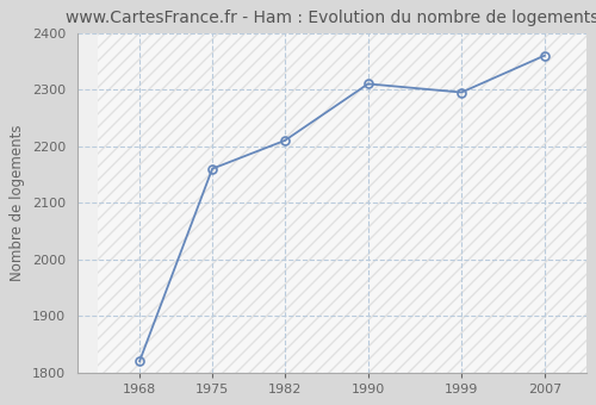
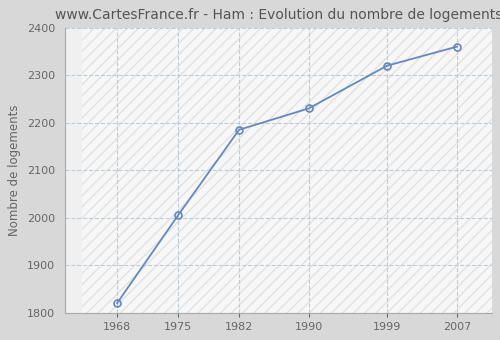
1975: 2160 -> 2005
1982: 2210 -> 2185
1990: 2310 -> 2230
1999: 2295 -> 2320
